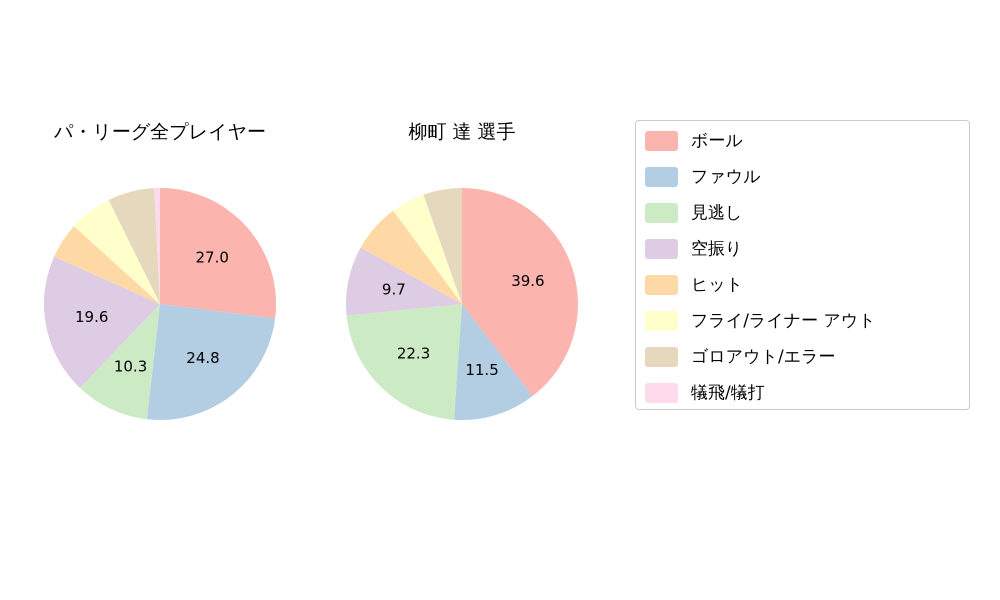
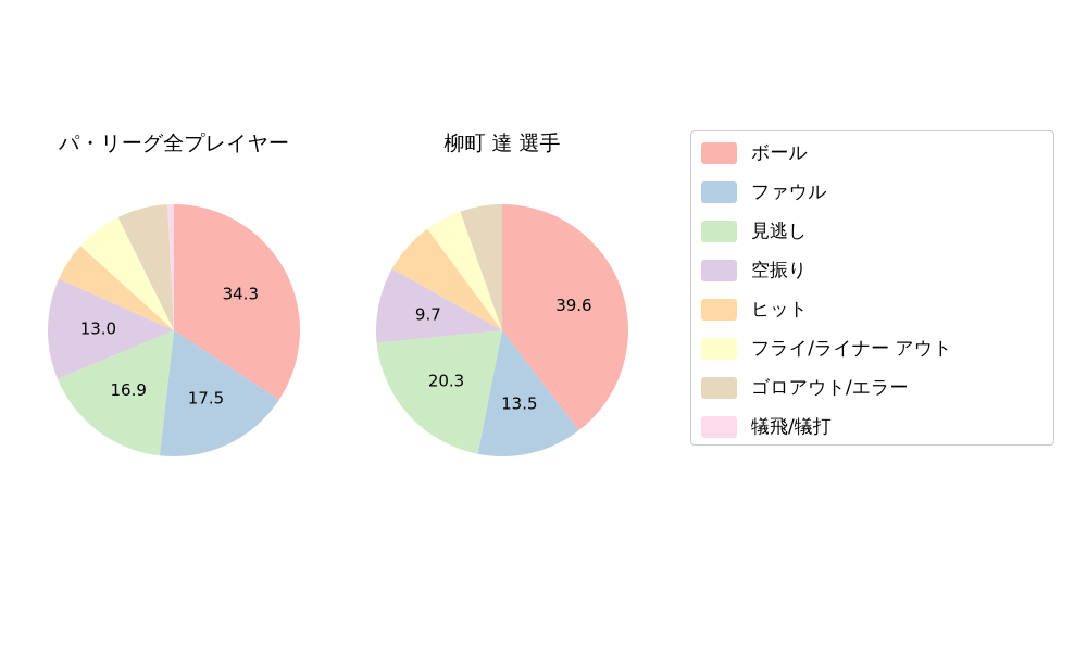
パ・リーグ全プレイヤー/ボール: 27.0 -> 34.3
パ・リーグ全プレイヤー/ファウル: 24.8 -> 17.5
パ・リーグ全プレイヤー/見逃し: 10.3 -> 16.9
パ・リーグ全プレイヤー/空振り: 19.6 -> 13.0
柳町 達 選手/ファウル: 11.5 -> 13.5
柳町 達 選手/見逃し: 22.3 -> 20.3
